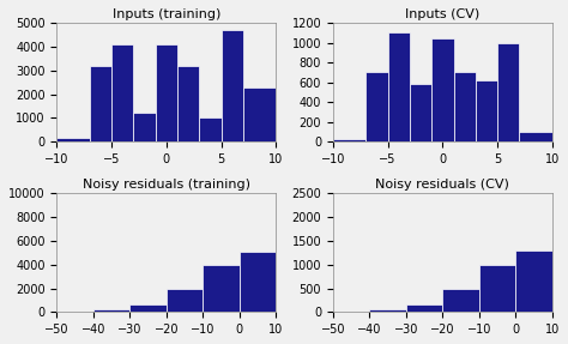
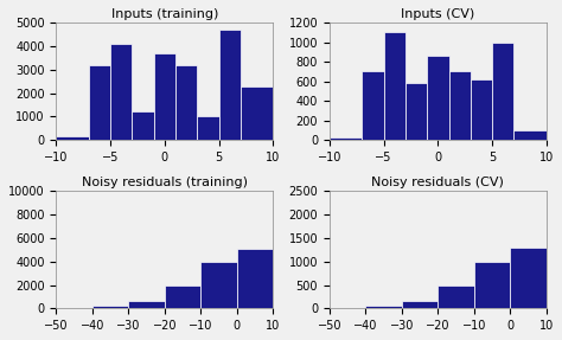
Inputs (training)/0: 4100 -> 3700
Inputs (CV)/0: 1050 -> 860
